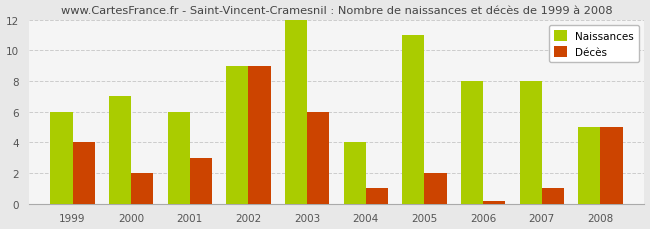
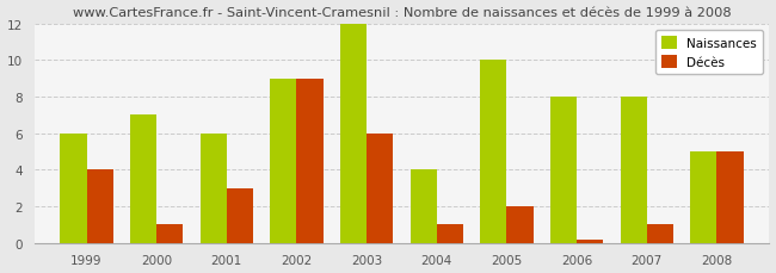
Décès/2000: 2.0 -> 1.0
Naissances/2005: 11 -> 10
